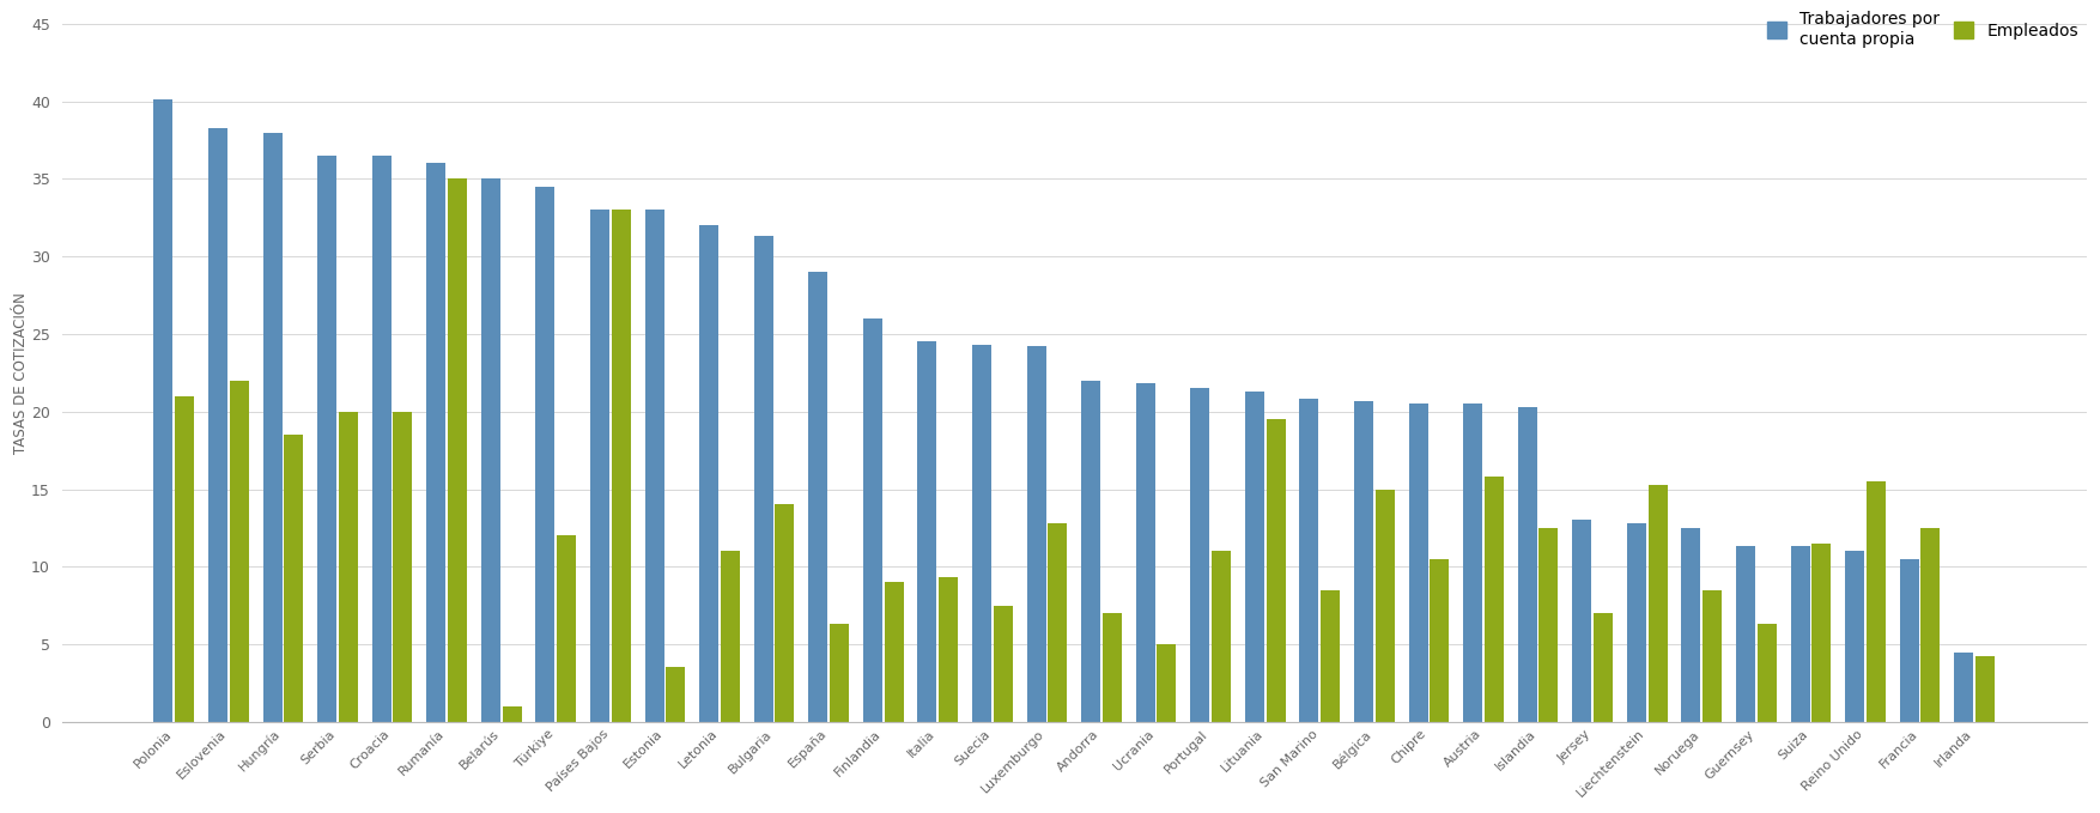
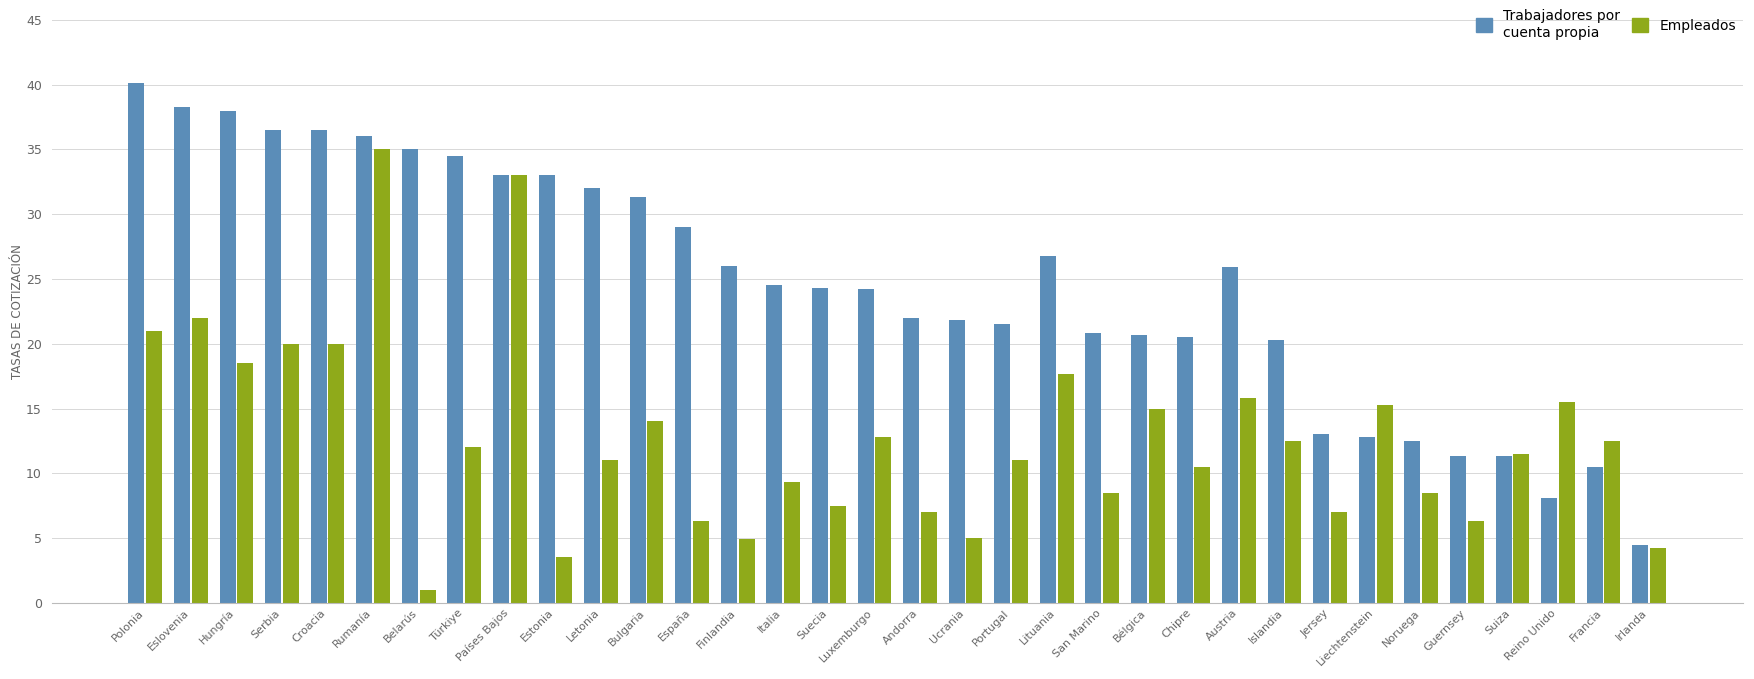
Empleados/Finlandia: 9.0 -> 4.9
Trabajadores por cuenta propia/Lituania: 21.3 -> 26.8
Empleados/Lituania: 19.5 -> 17.7
Trabajadores por cuenta propia/Austria: 20.5 -> 25.9
Trabajadores por cuenta propia/Reino Unido: 11.0 -> 8.1
